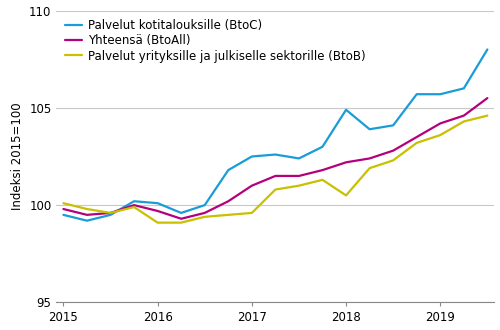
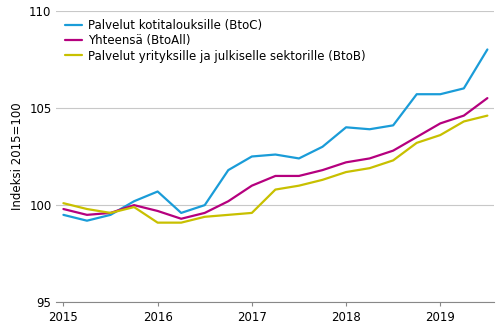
Palvelut kotitalouksille (BtoC)/2016: 100.1 -> 100.7
Palvelut kotitalouksille (BtoC)/2018: 104.9 -> 104.0
Palvelut yrityksille ja julkiselle sektorille (BtoB)/2018: 100.5 -> 101.7
